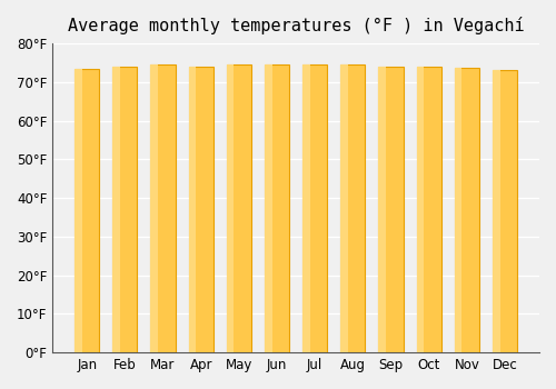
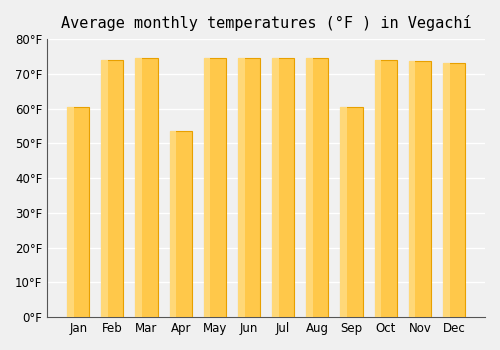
Jan: 73.4°F -> 60.5°F
Apr: 74.1°F -> 53.5°F
Sep: 74.1°F -> 60.5°F
